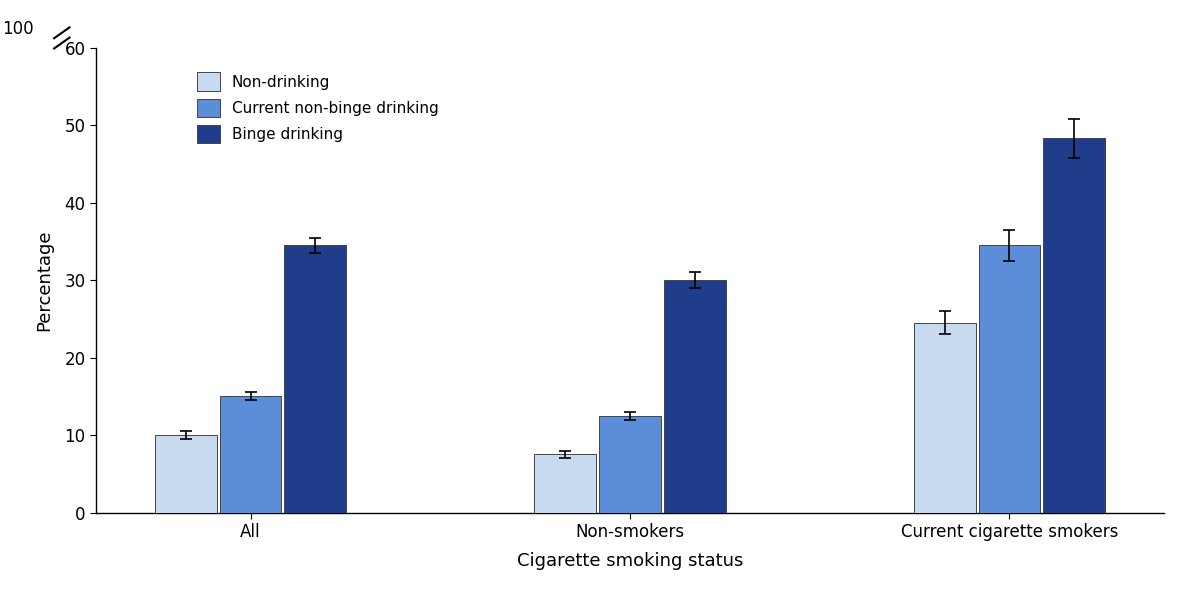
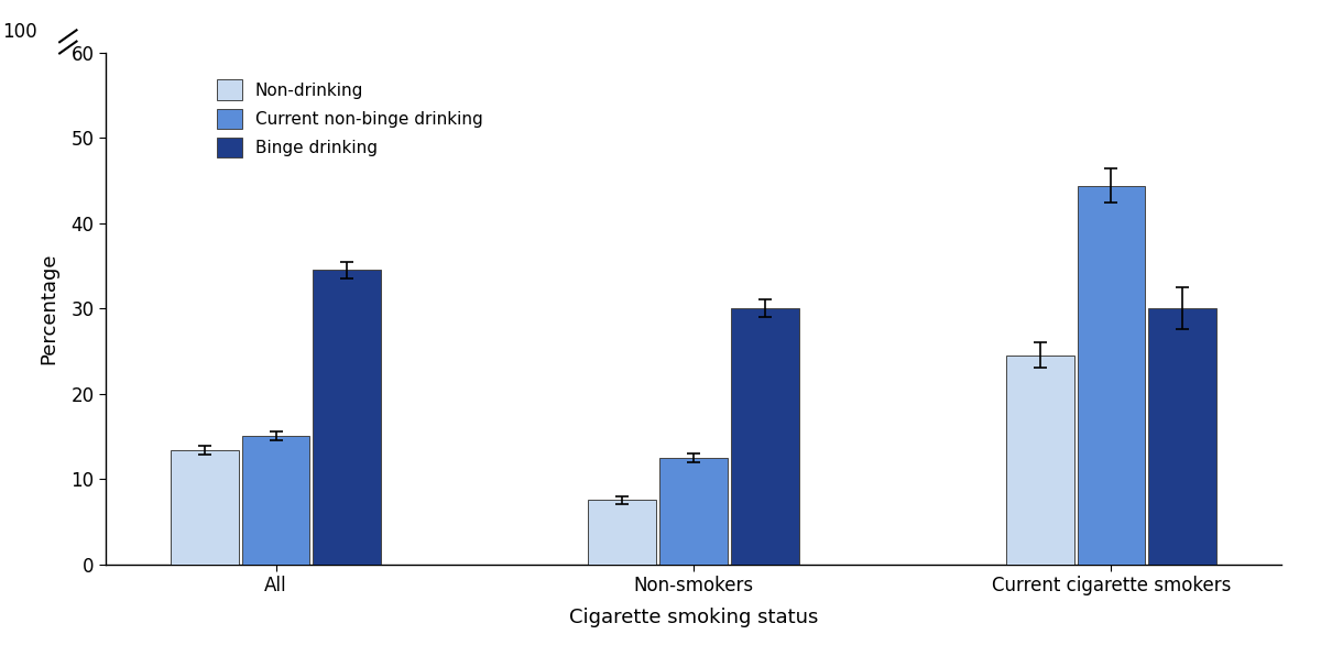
Non-drinking/All: 10.0 -> 13.4
Current non-binge drinking/Current cigarette smokers: 34.5 -> 44.4
Binge drinking/Current cigarette smokers: 48.3 -> 30.0
